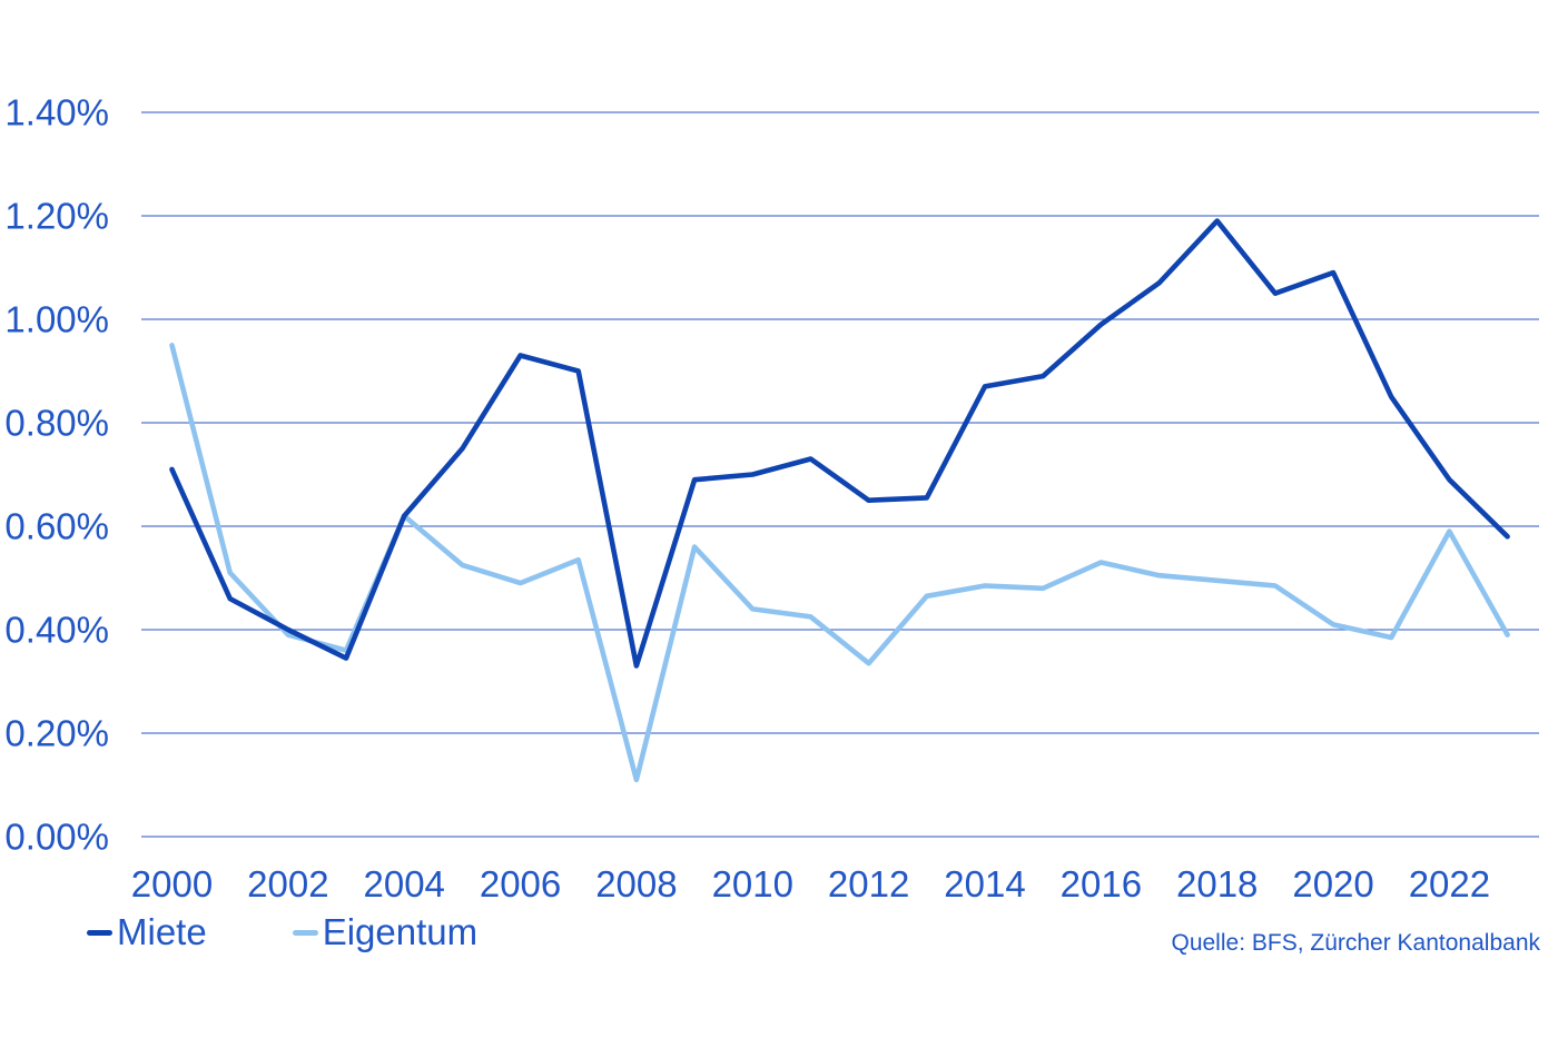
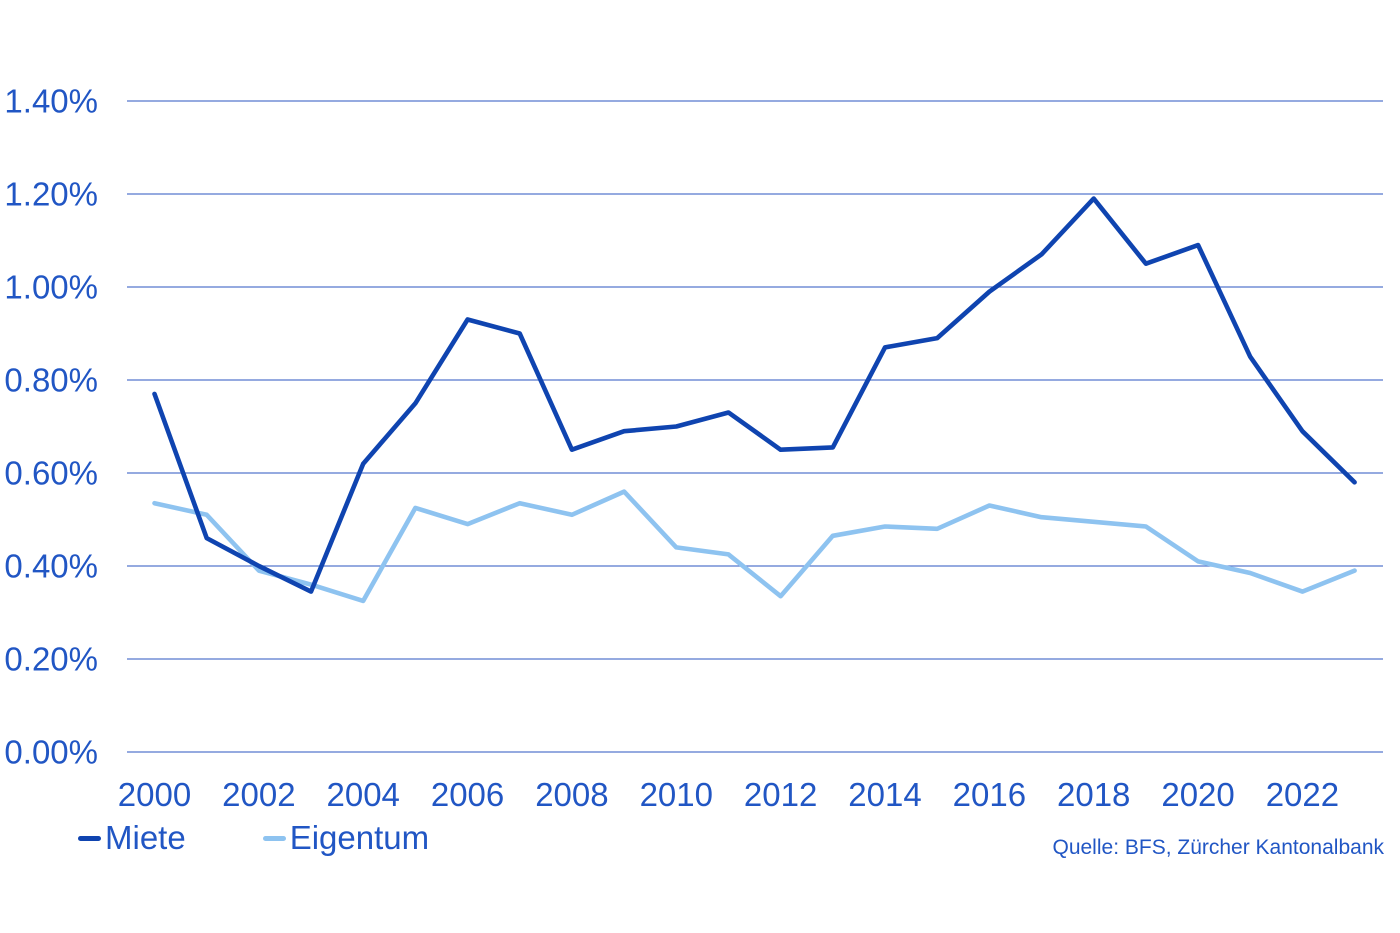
Miete/2000: 0.71% -> 0.77%
Eigentum/2000: 0.95% -> 0.54%
Eigentum/2004: 0.62% -> 0.33%
Miete/2008: 0.33% -> 0.65%
Eigentum/2008: 0.11% -> 0.51%
Eigentum/2022: 0.59% -> 0.34%
